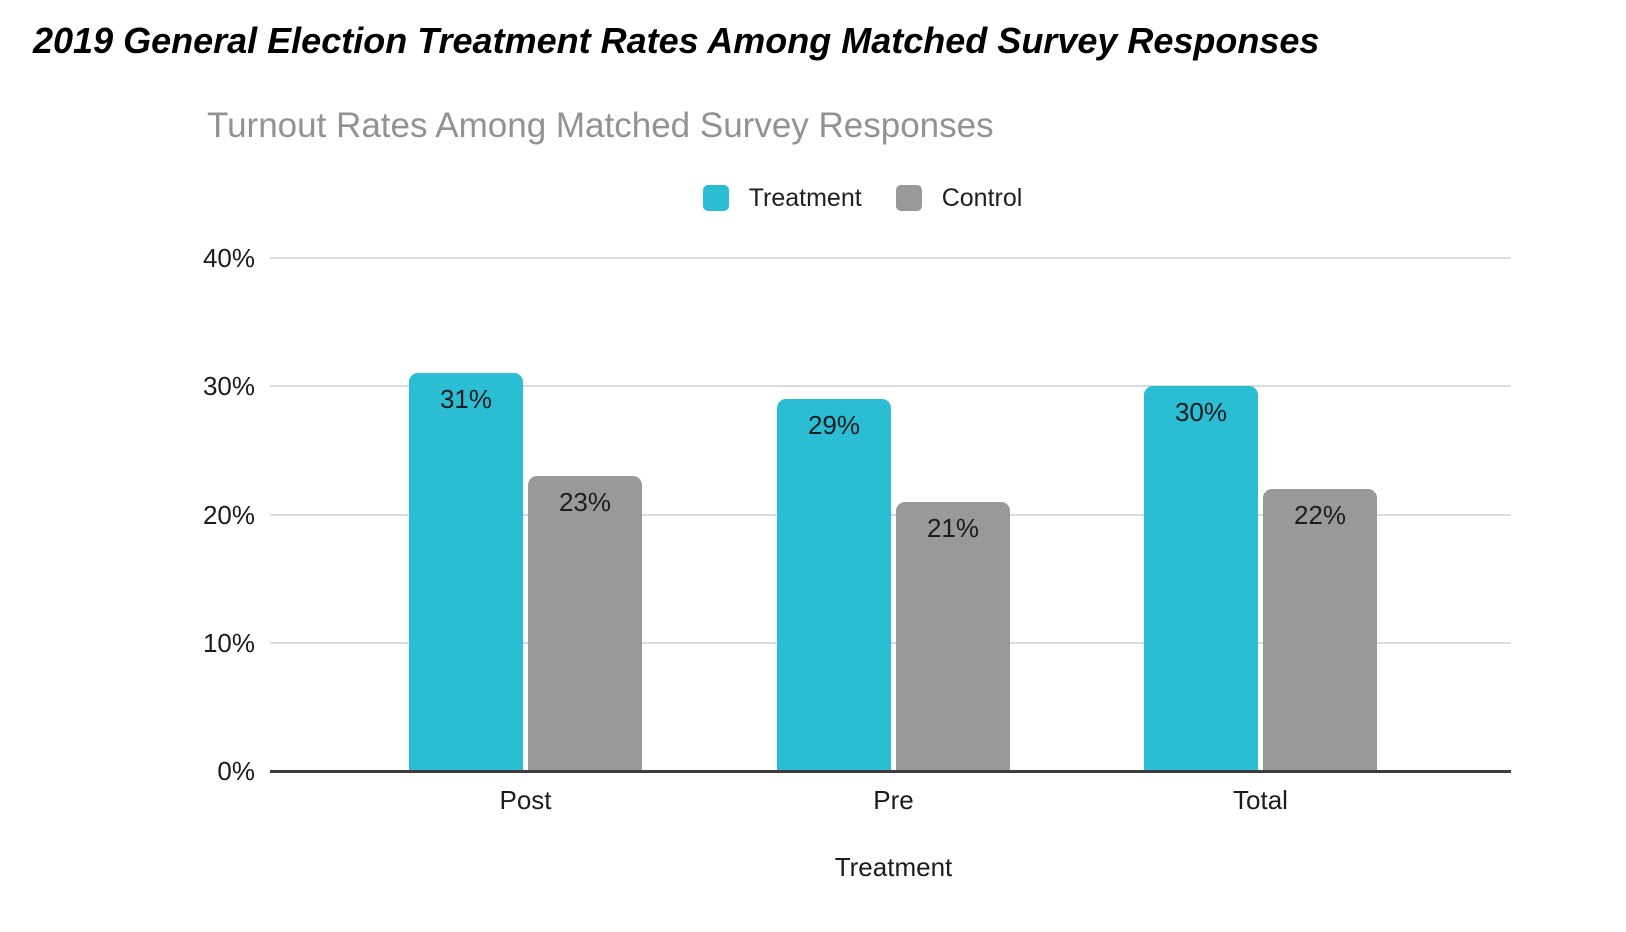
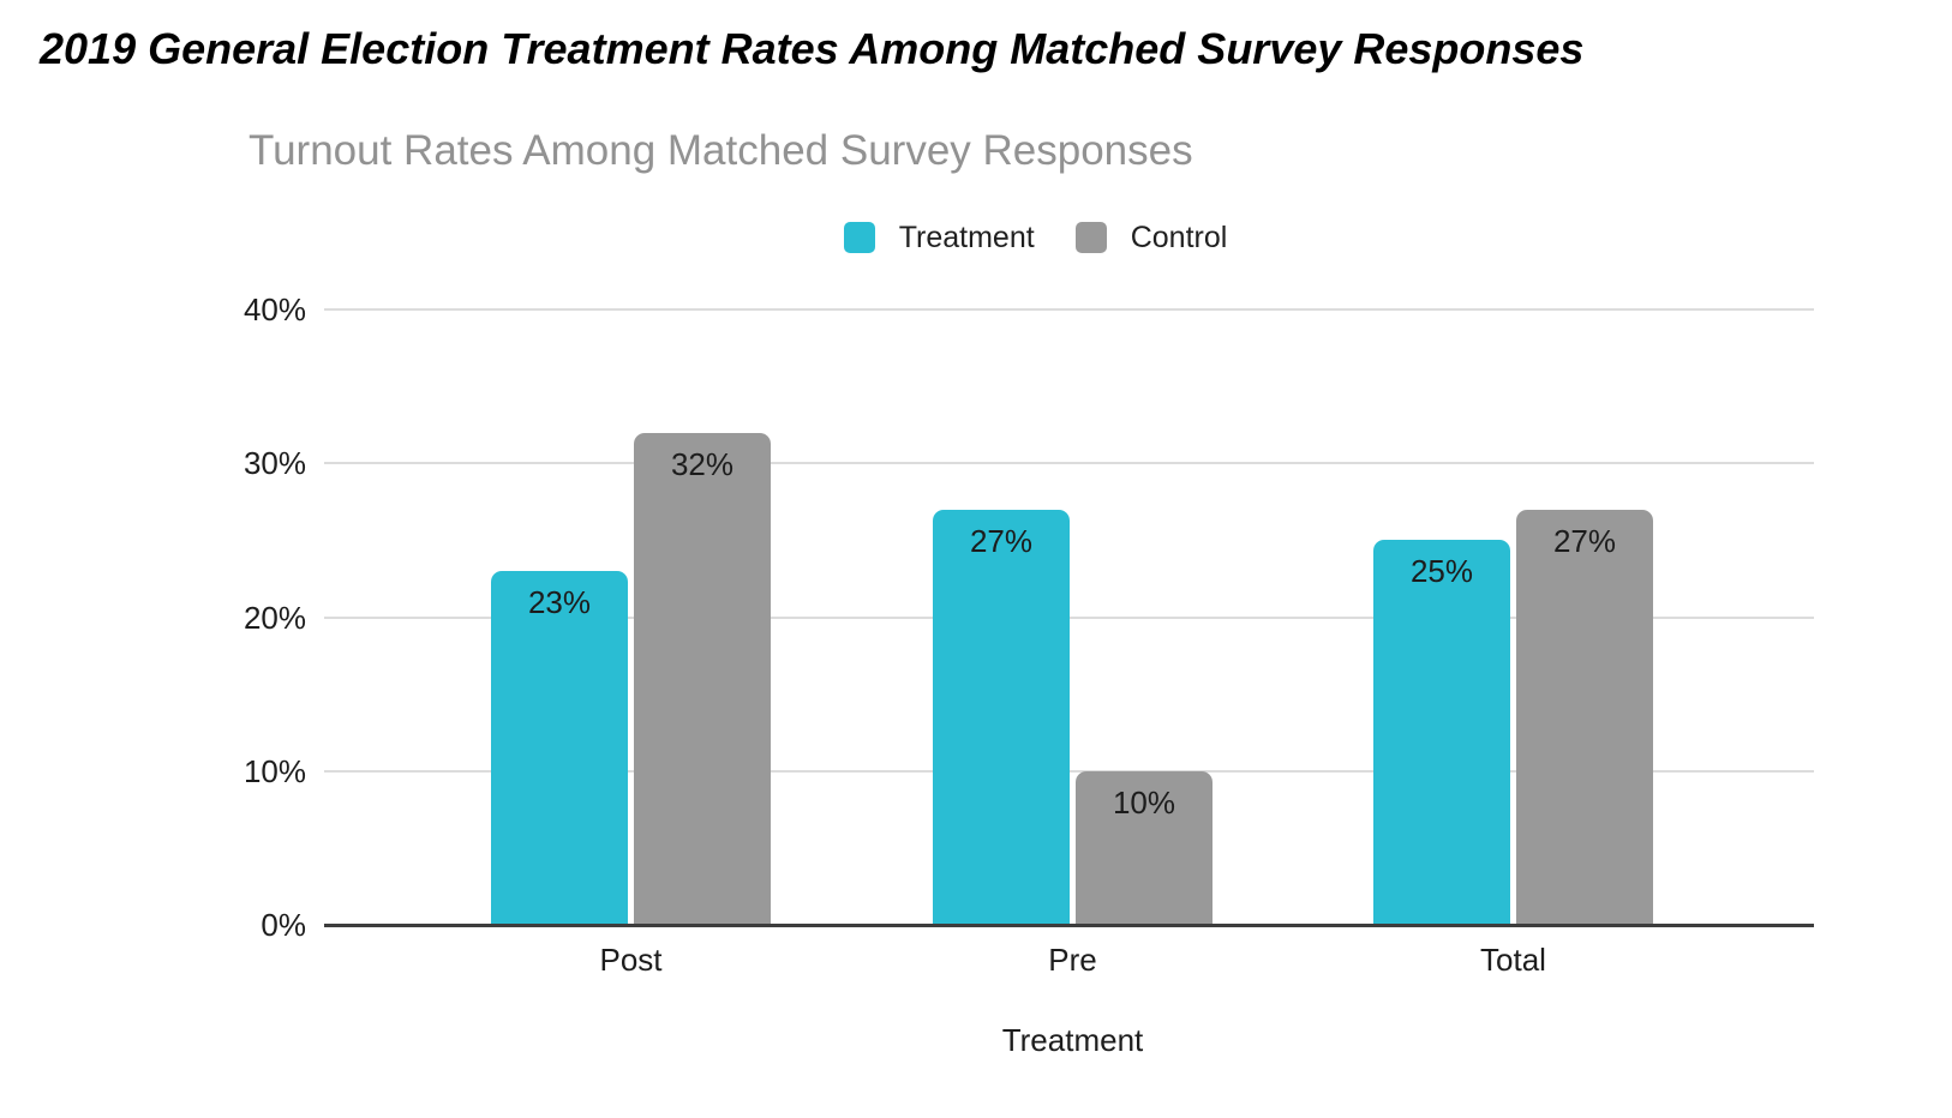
Treatment/Post: 31% -> 23%
Control/Post: 23% -> 32%
Treatment/Pre: 29% -> 27%
Control/Pre: 21% -> 10%
Treatment/Total: 30% -> 25%
Control/Total: 22% -> 27%
